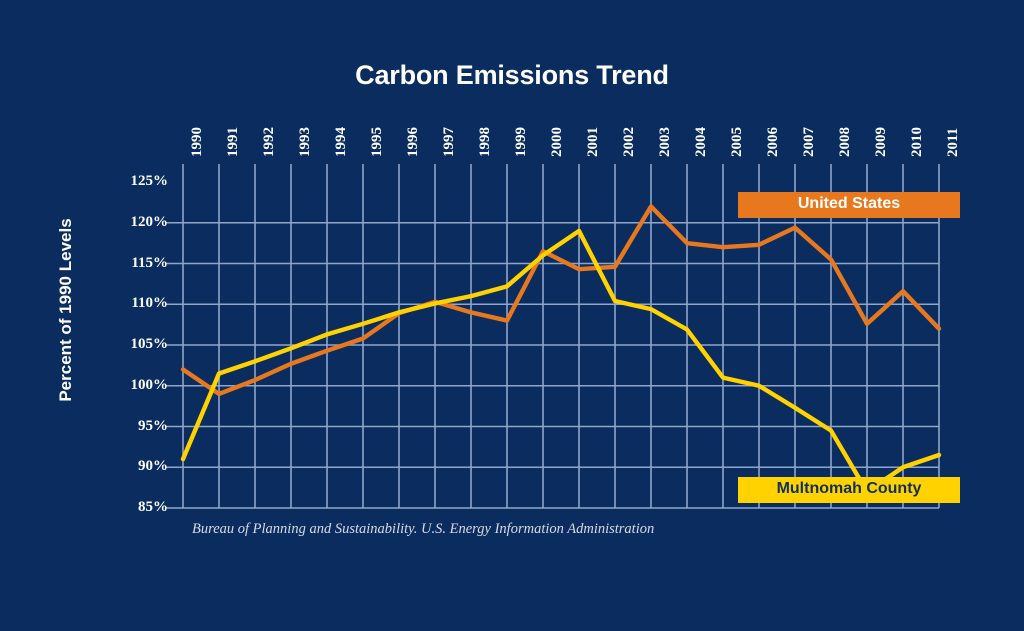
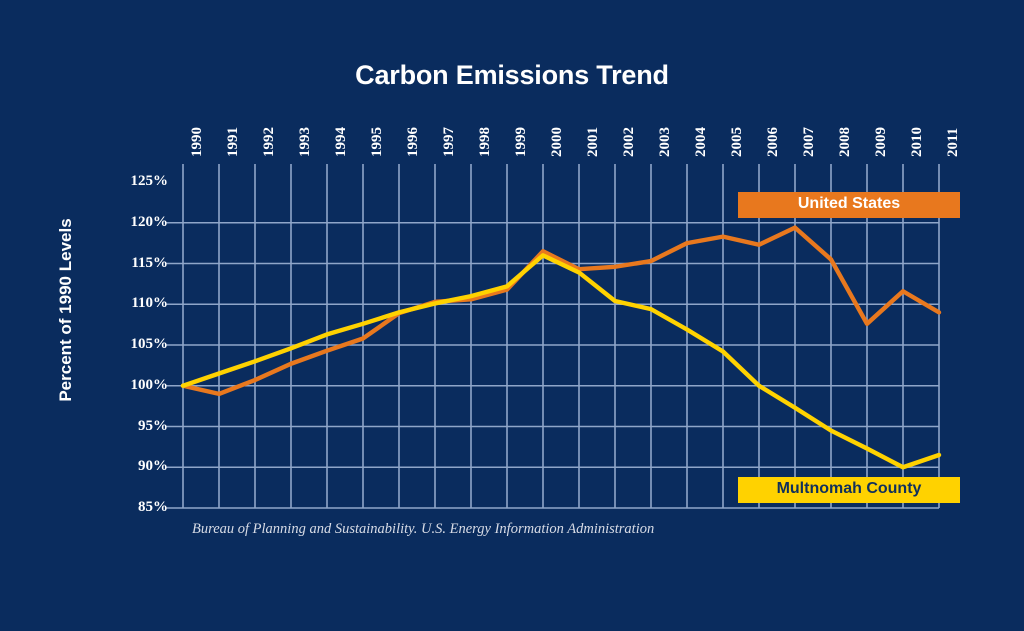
United States/1990: 102% -> 100%
Multnomah County/1990: 91% -> 100%
United States/1998: 109% -> 111%
United States/1999: 108% -> 112%
Multnomah County/2001: 119% -> 114%
United States/2003: 122% -> 115%
United States/2005: 117% -> 118%
Multnomah County/2005: 101% -> 104%
Multnomah County/2009: 87% -> 92%
United States/2011: 107% -> 109%
